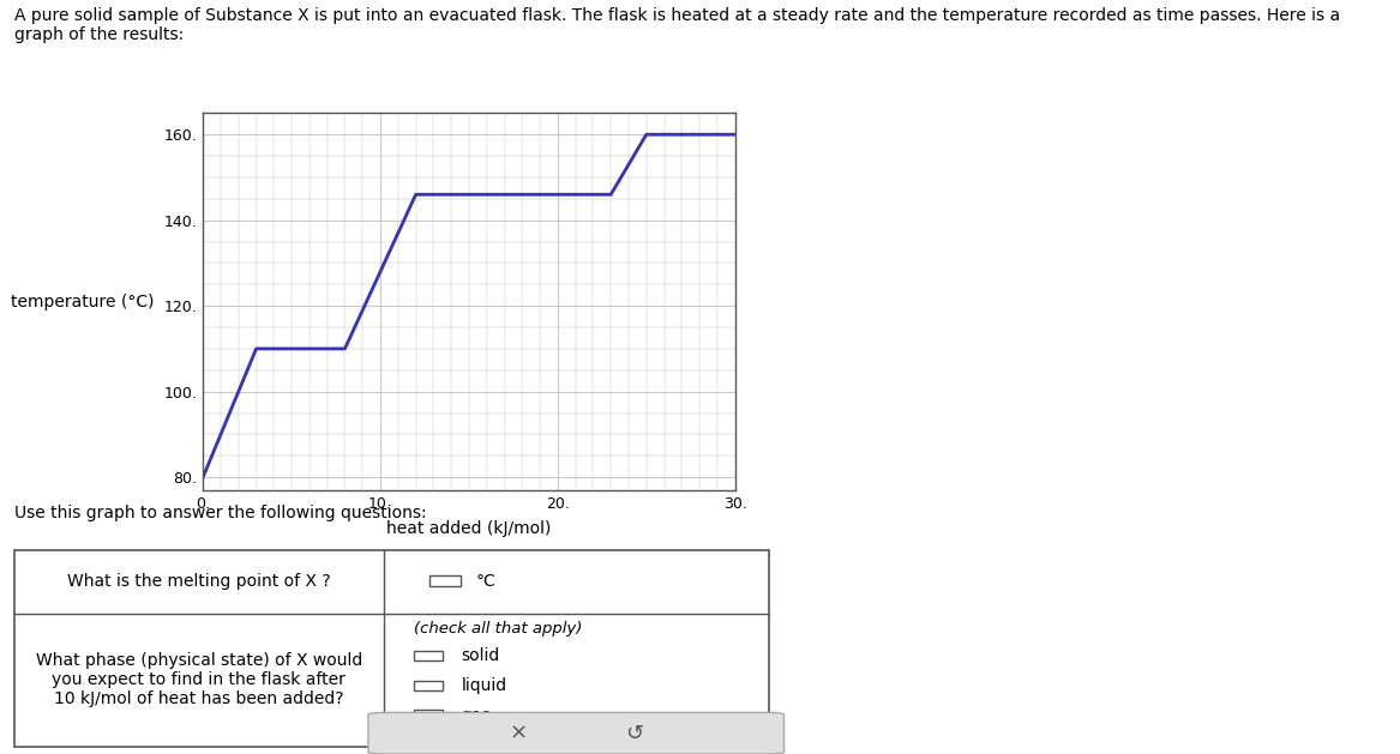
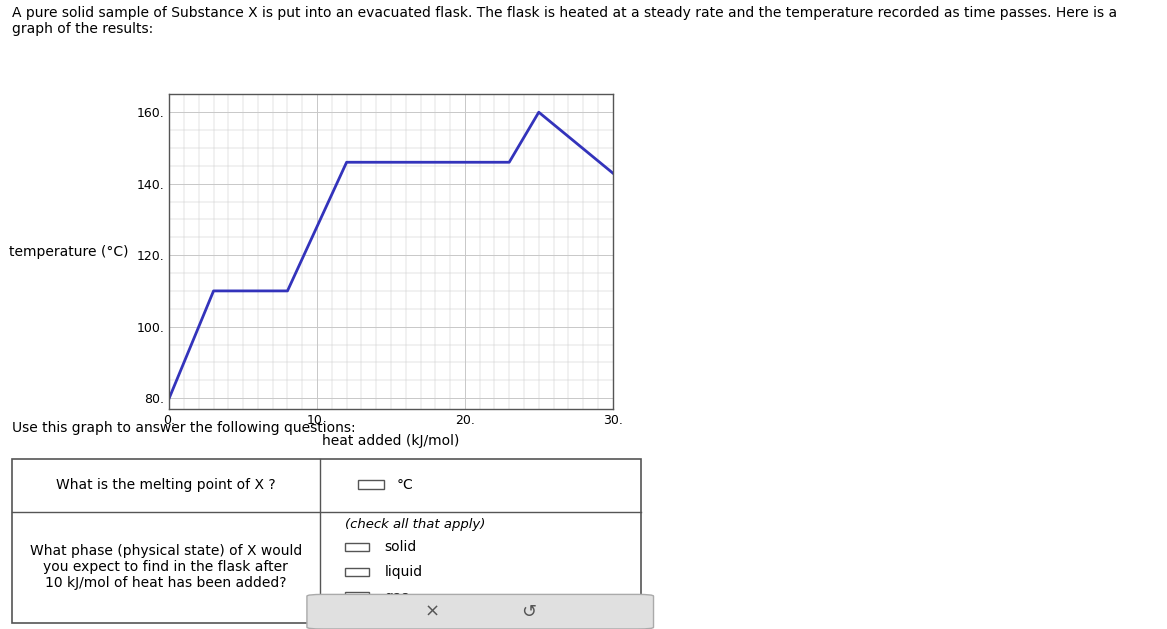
30.: 160. -> 143.
